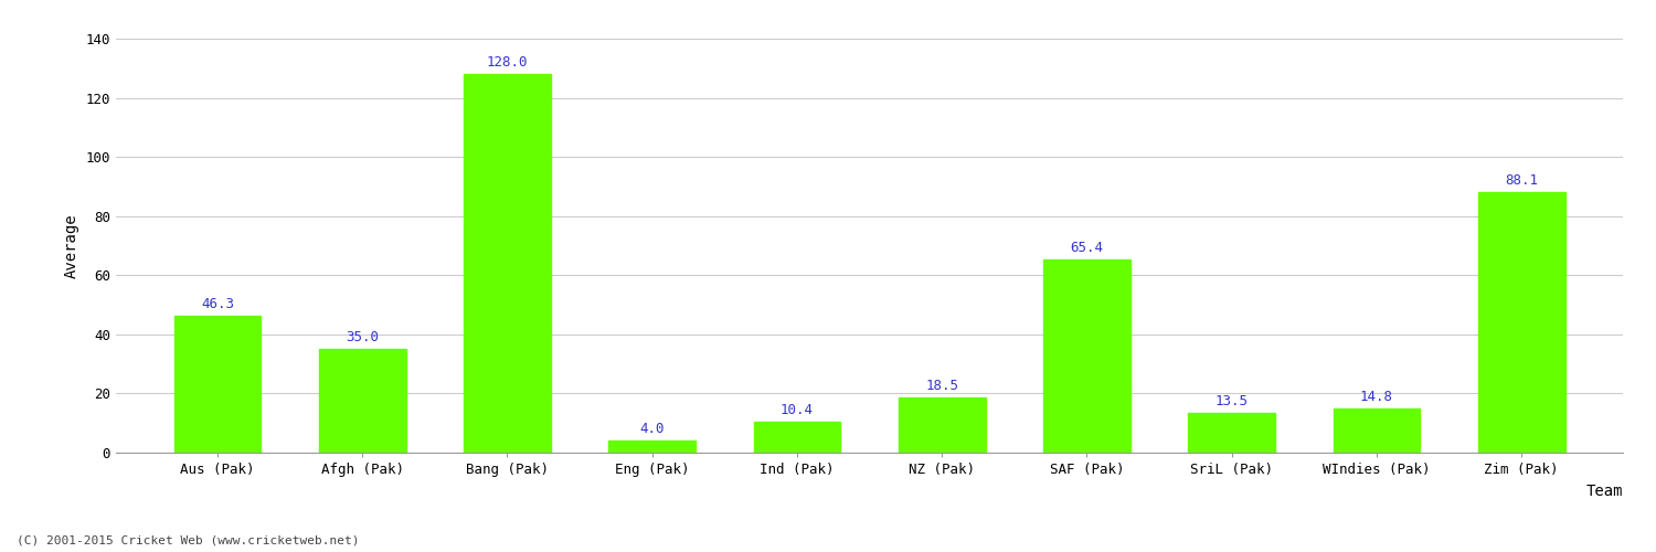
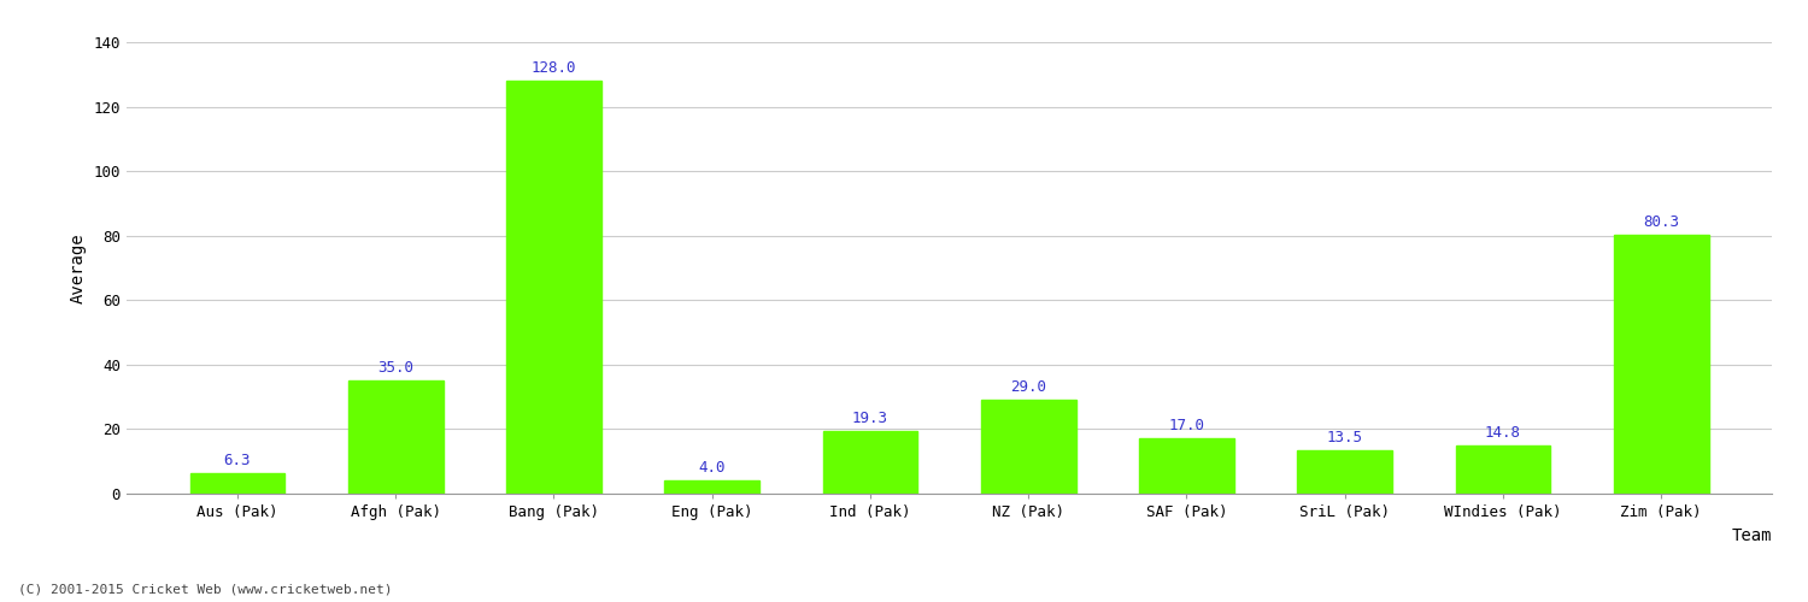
Aus (Pak): 46.3 -> 6.3
Ind (Pak): 10.4 -> 19.3
NZ (Pak): 18.5 -> 29.0
SAF (Pak): 65.4 -> 17.0
Zim (Pak): 88.1 -> 80.3
